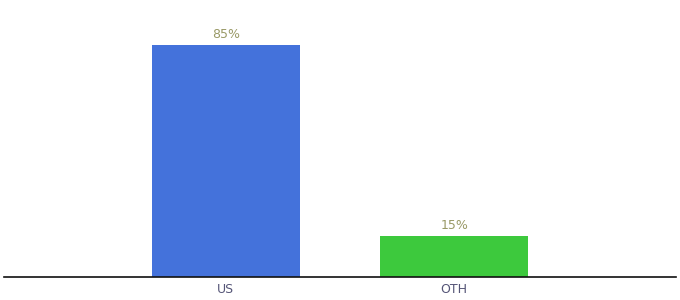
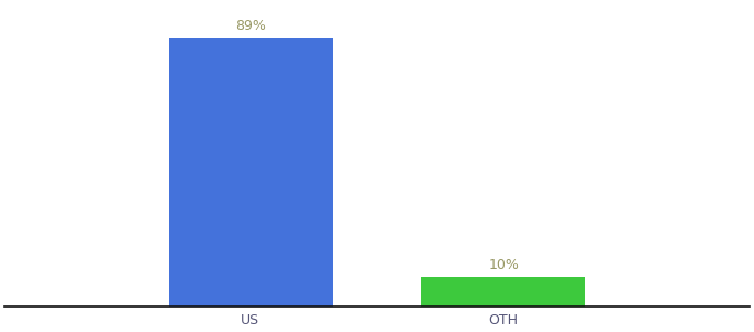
US: 85% -> 89%
OTH: 15% -> 10%
